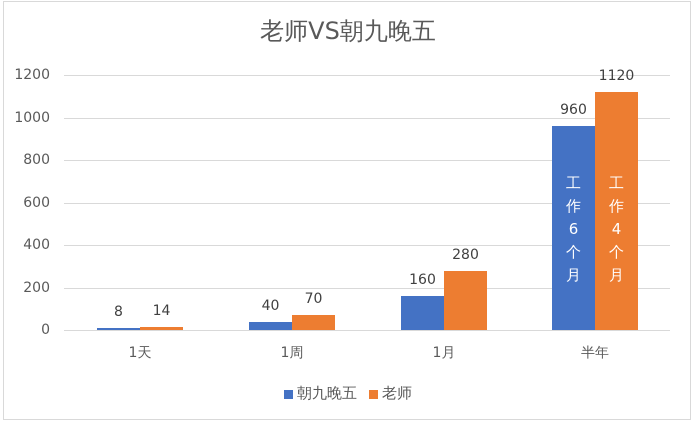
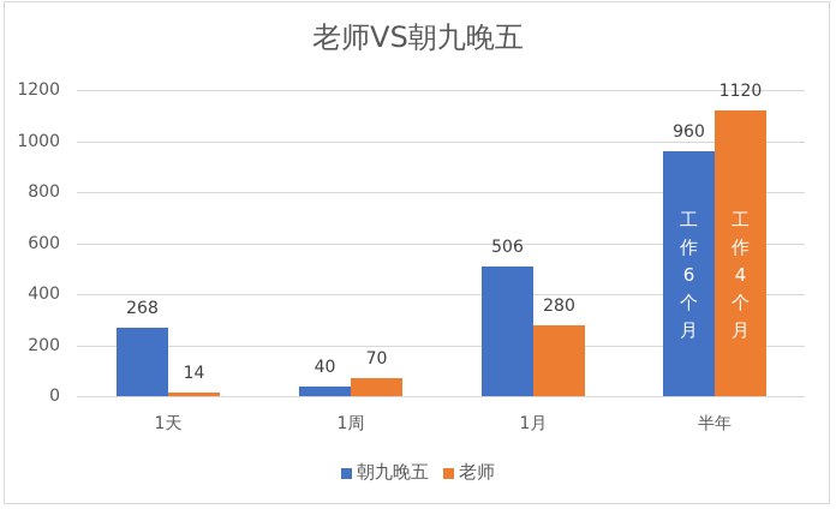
朝九晚五/1天: 8 -> 268
朝九晚五/1月: 160 -> 506
